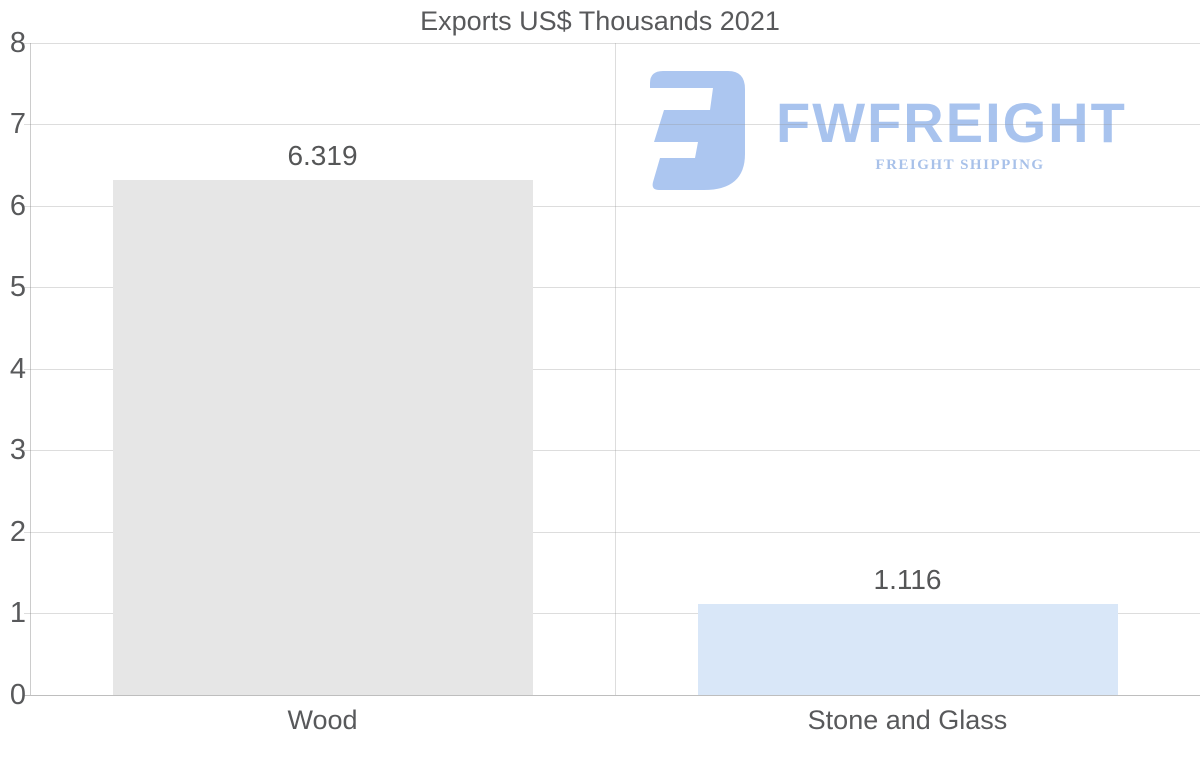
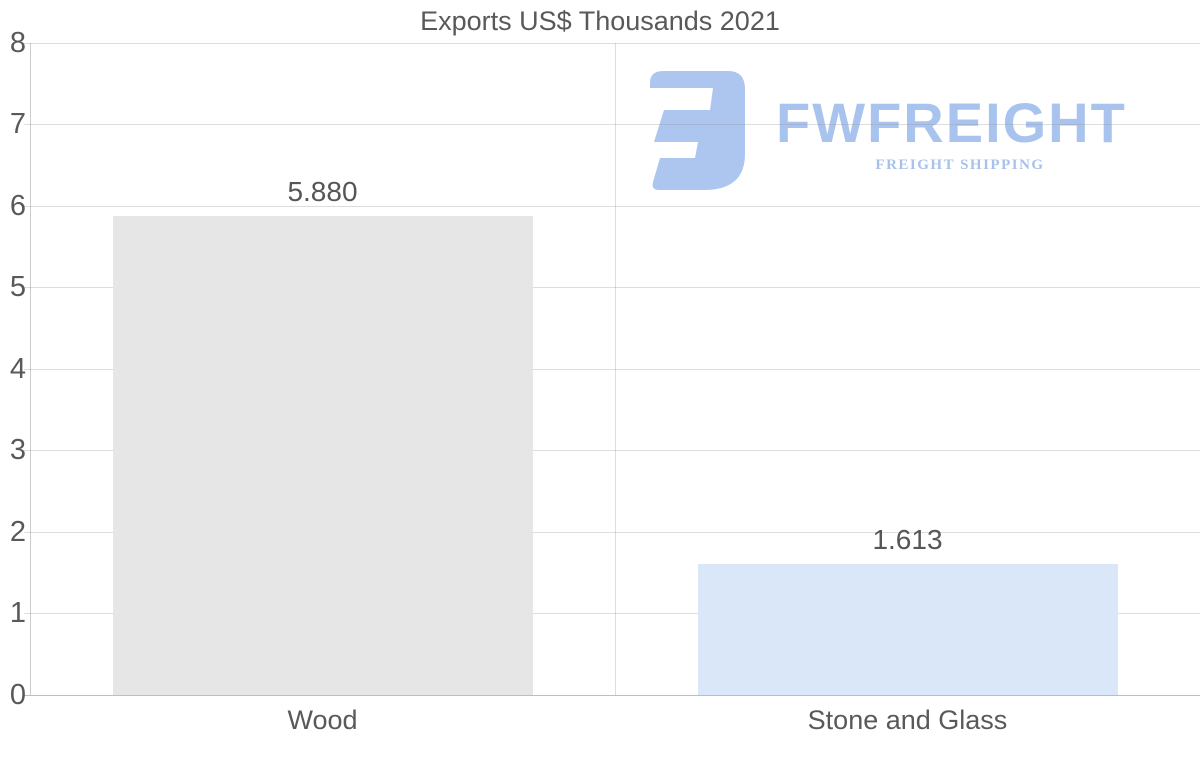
Wood: 6.319 -> 5.880
Stone and Glass: 1.116 -> 1.613
